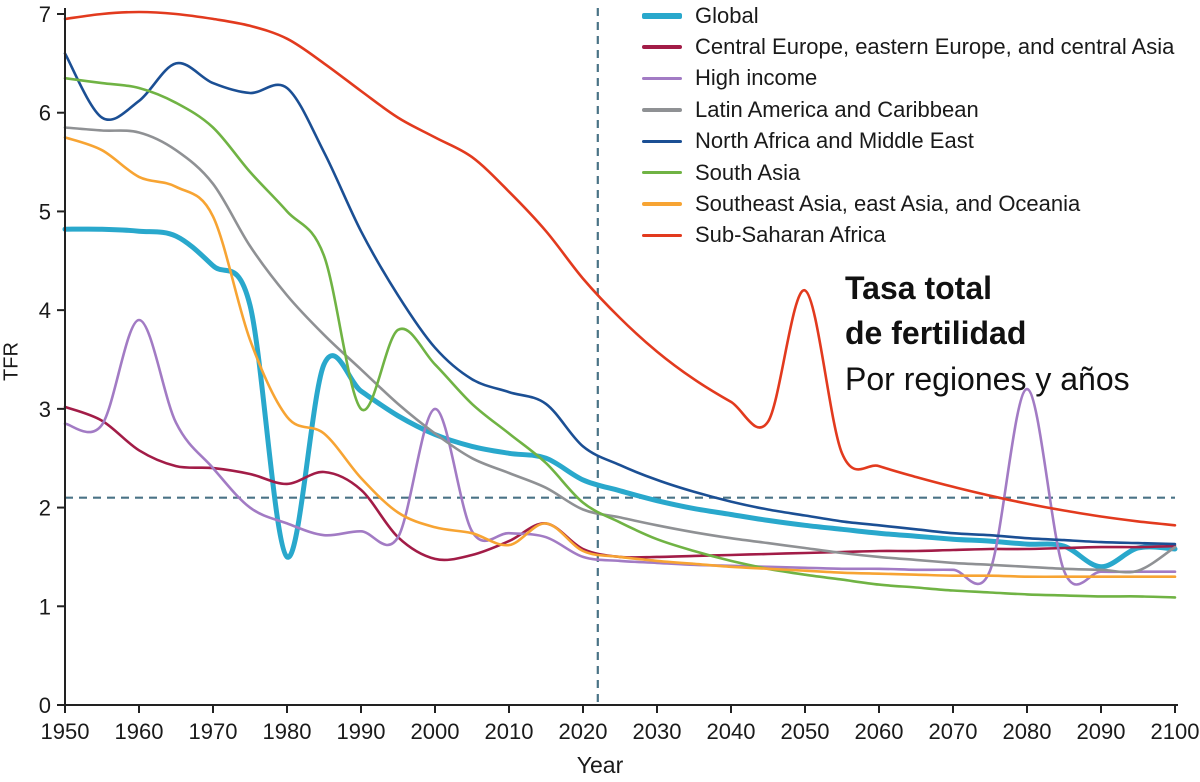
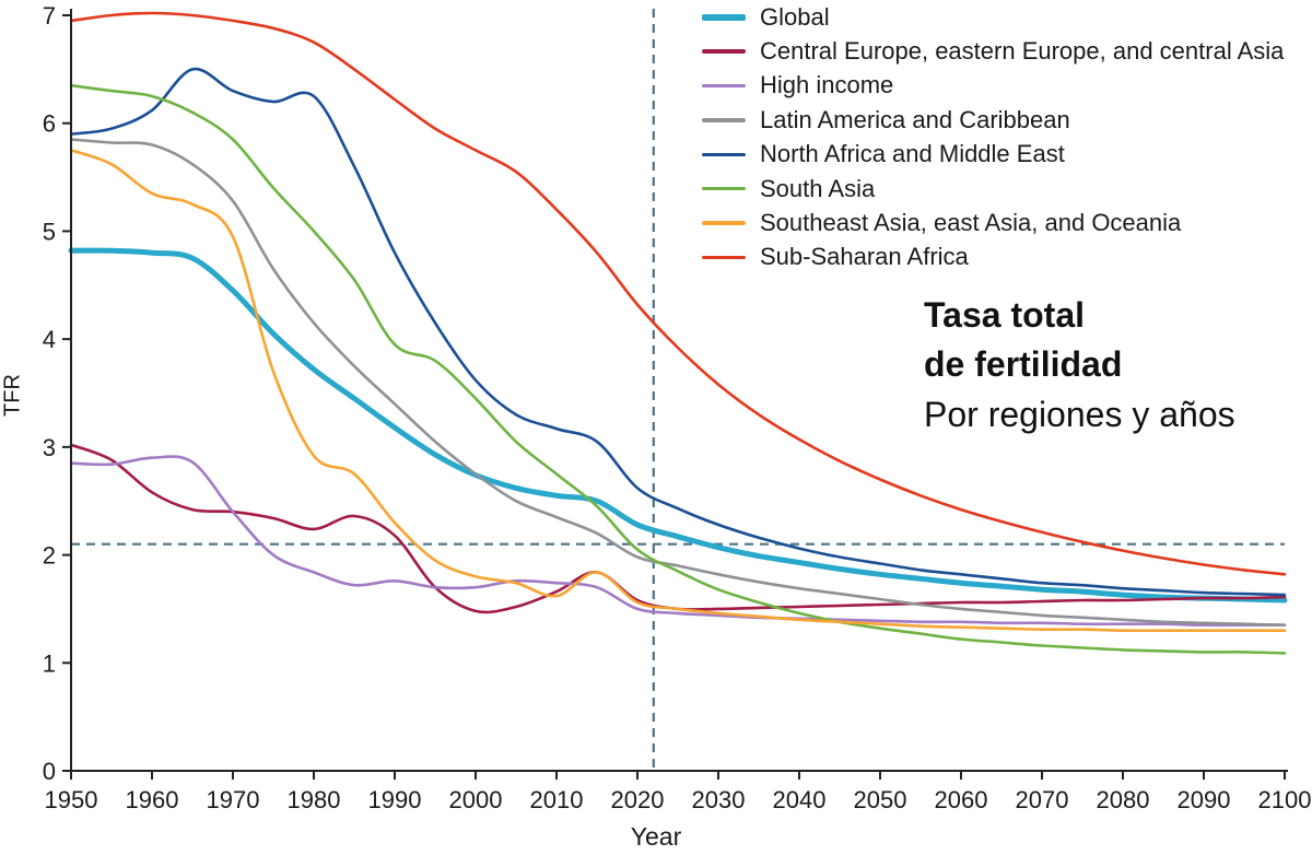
North Africa and Middle East/1950: 6.6 -> 5.9
High income/1960: 3.9 -> 2.9
Global/1980: 1.5 -> 3.7
South Asia/1990: 3.0 -> 4.0
High income/2000: 3.0 -> 1.7
Sub-Saharan Africa/2050: 4.2 -> 2.7
High income/2080: 3.2 -> 1.4
Global/2090: 1.4 -> 1.6
Latin America and Caribbean/2100: 1.6 -> 1.4
